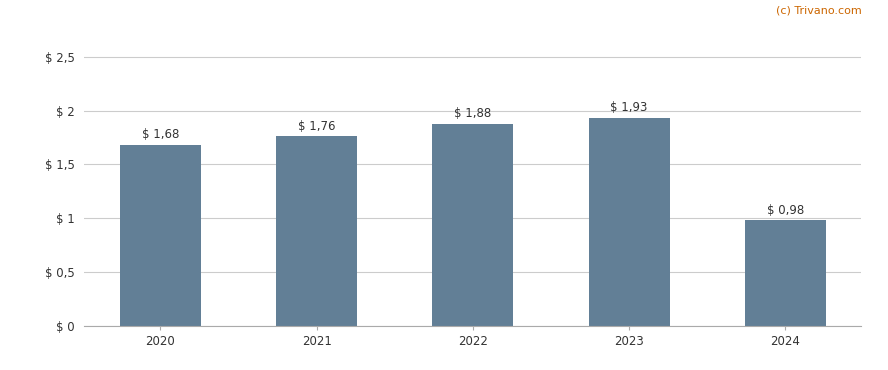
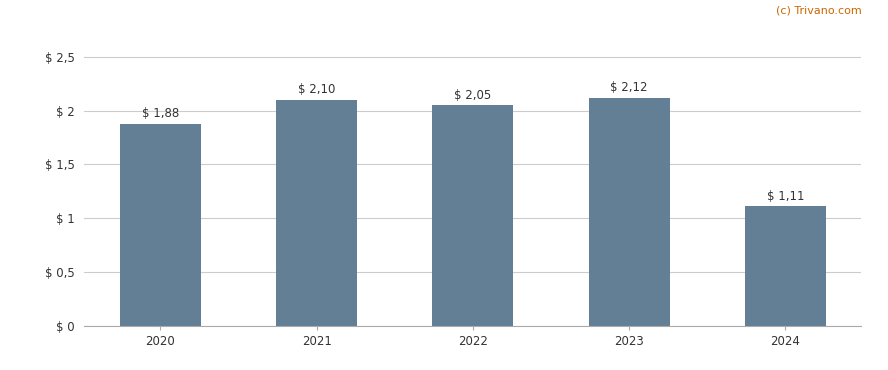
2020: 1,68 -> 1,88
2021: 1,76 -> 2,10
2022: 1,88 -> 2,05
2023: 1,93 -> 2,12
2024: 0,98 -> 1,11
